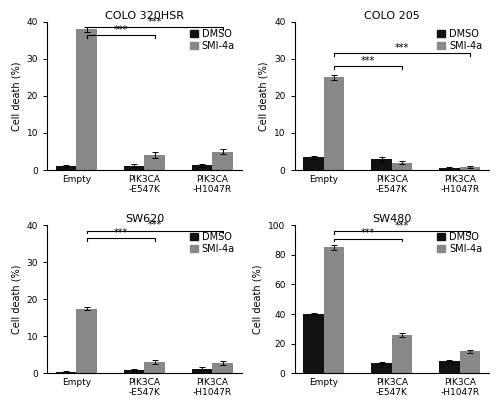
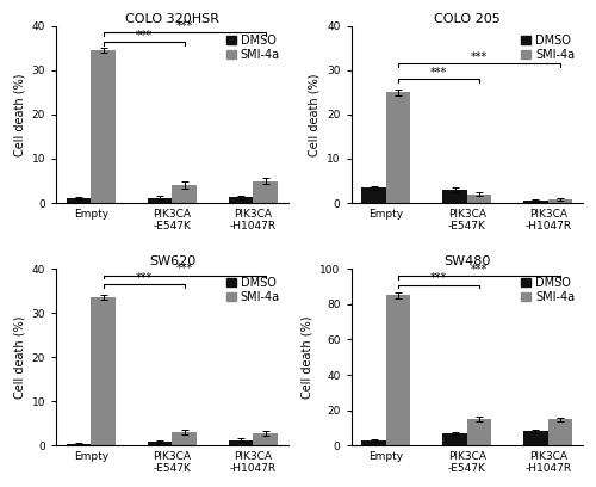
COLO 320HSR/SMI-4a/Empty: 38.0 -> 34.5
SW620/SMI-4a/Empty: 17.5 -> 33.5
SW480/DMSO/Empty: 40 -> 3
SW480/SMI-4a/PIK3CA -E547K: 26 -> 15
